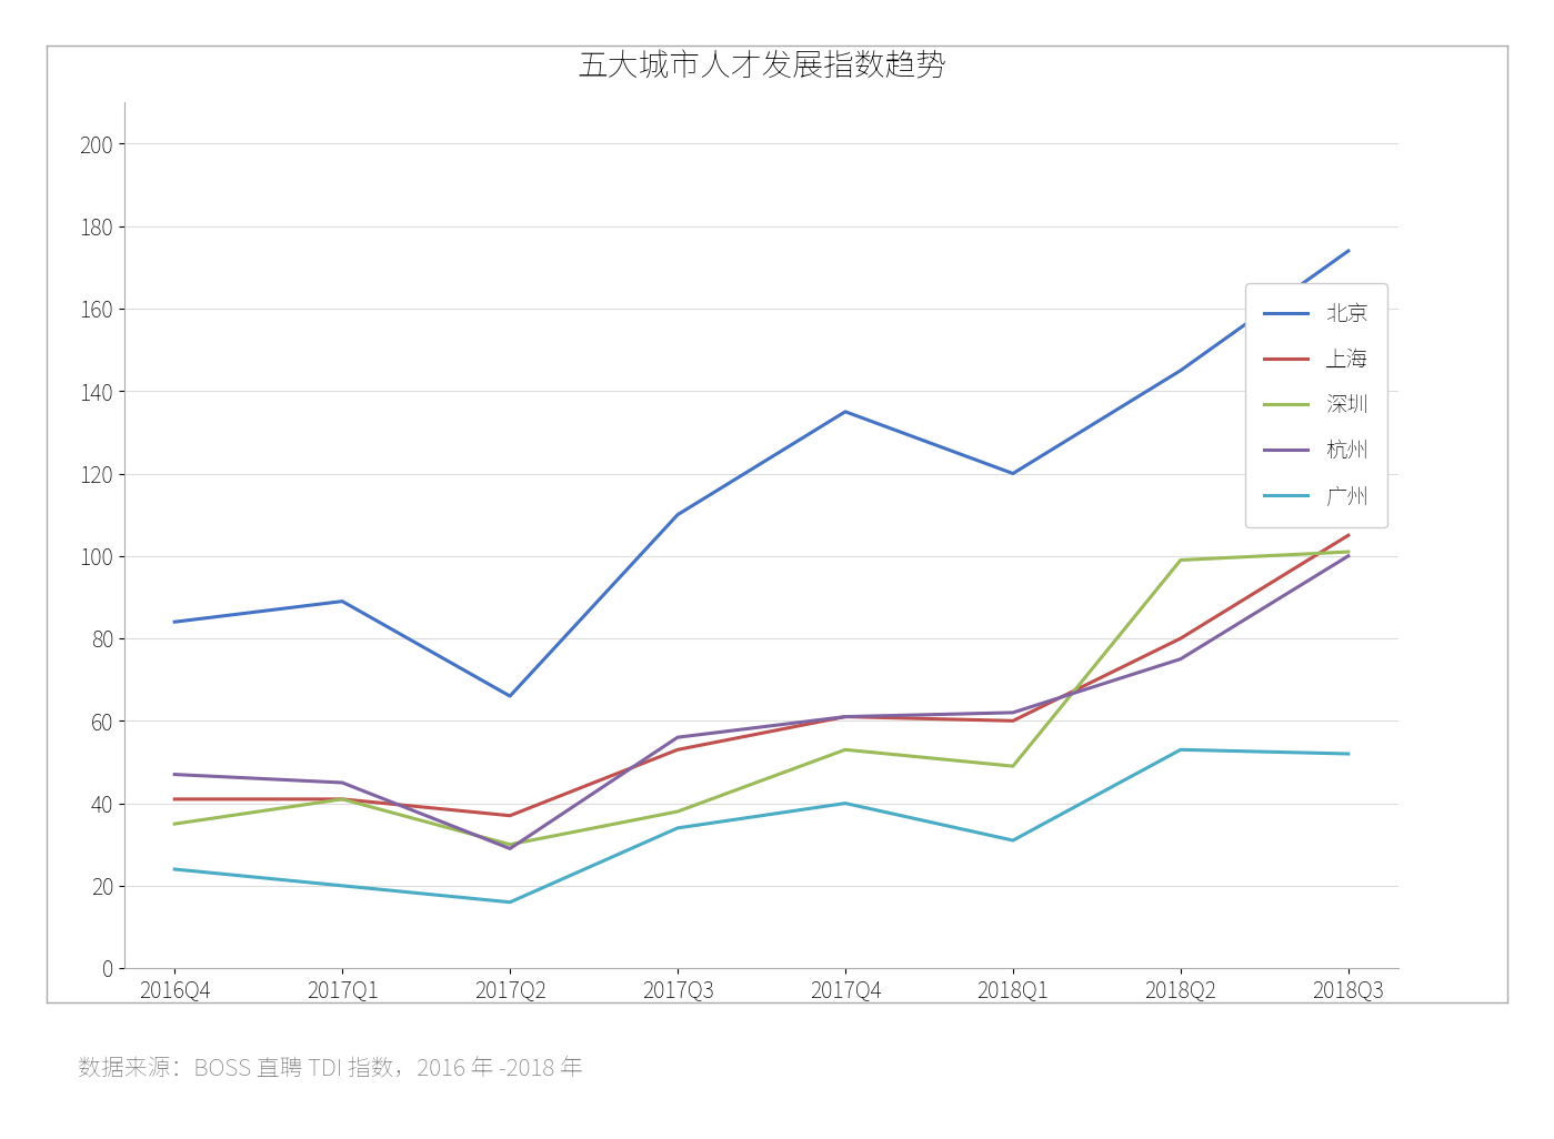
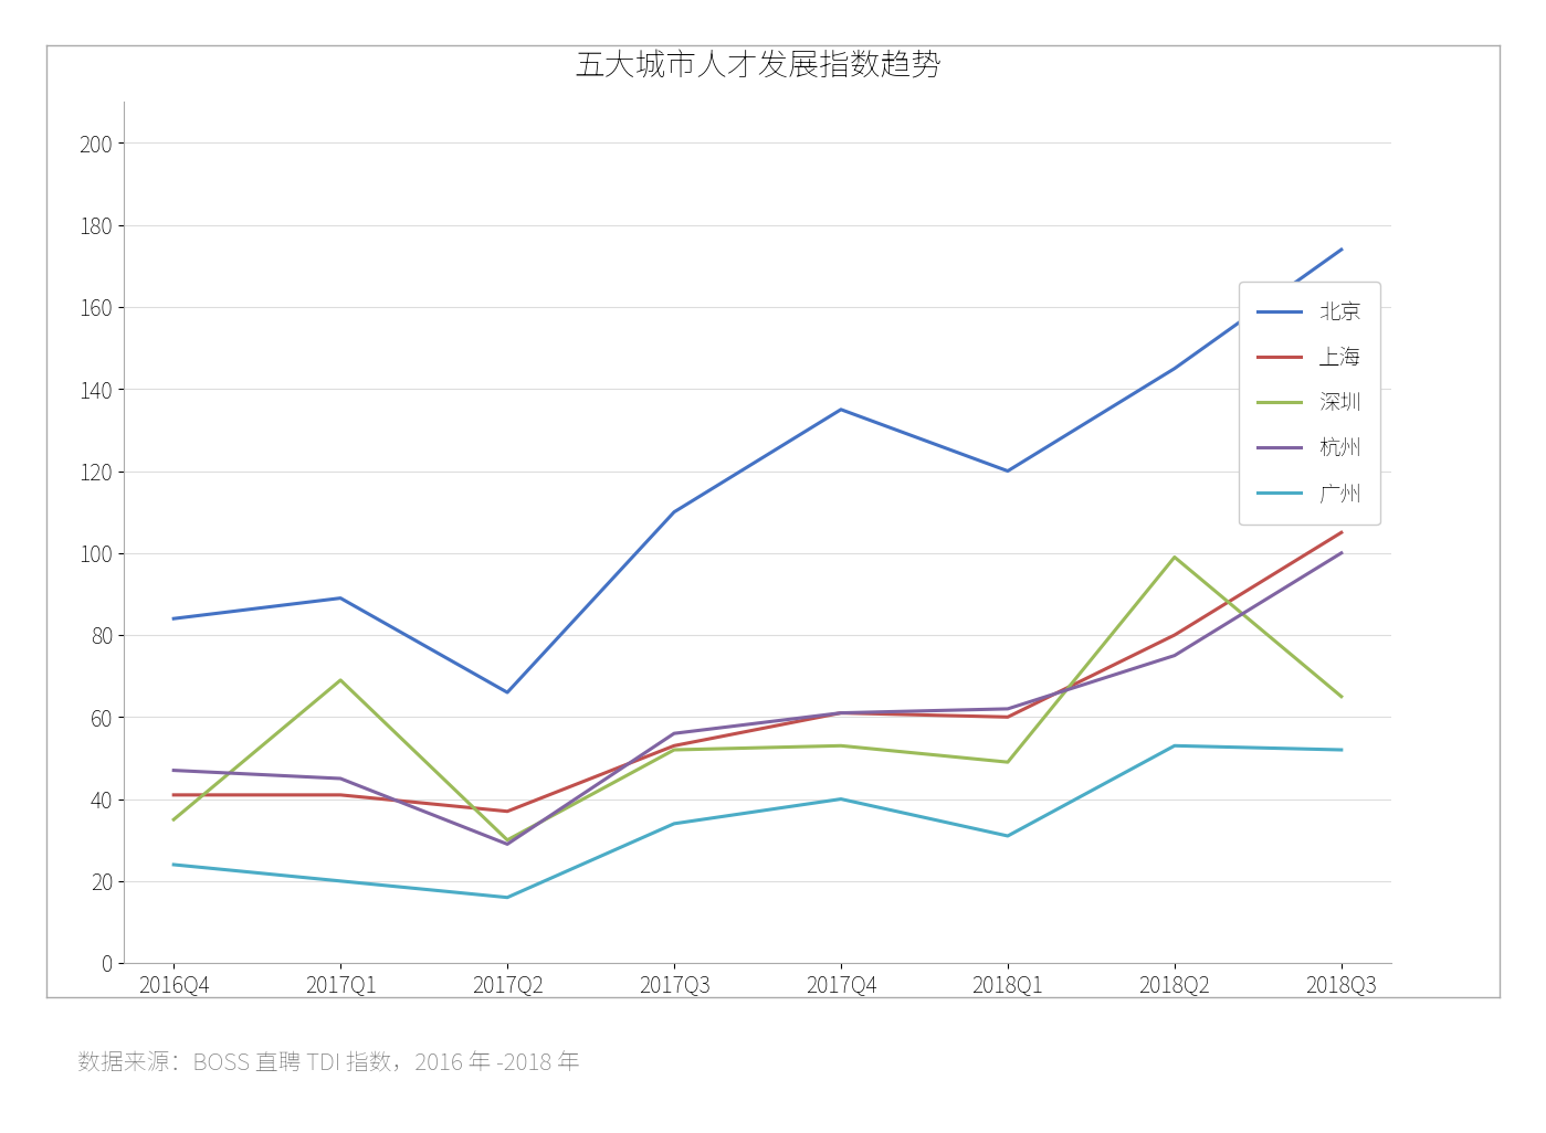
深圳/2017Q1: 41 -> 69
深圳/2017Q3: 38 -> 52
深圳/2018Q3: 101 -> 65
